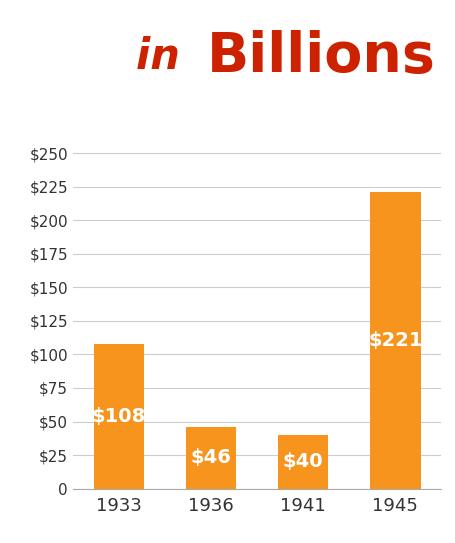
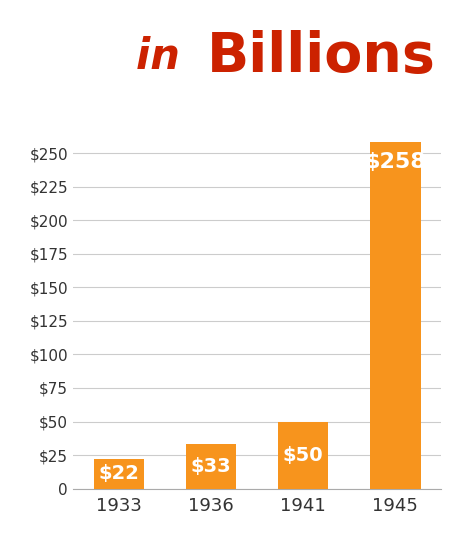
1933: $108 -> $22
1936: $46 -> $33
1941: $40 -> $50
1945: $221 -> $258
